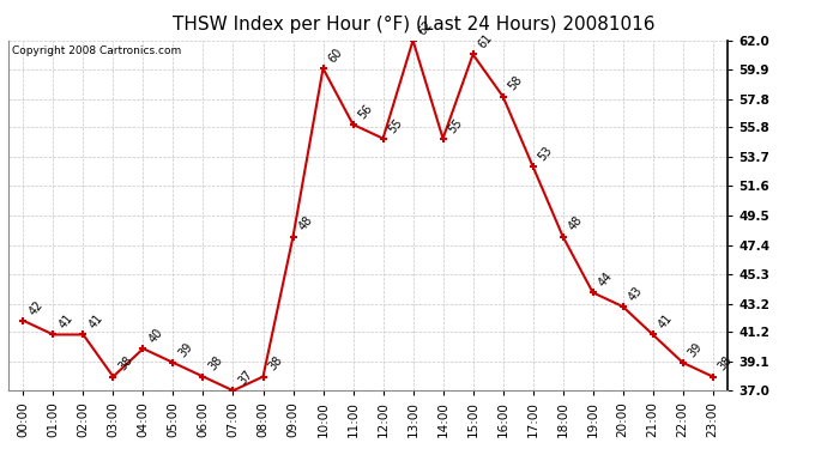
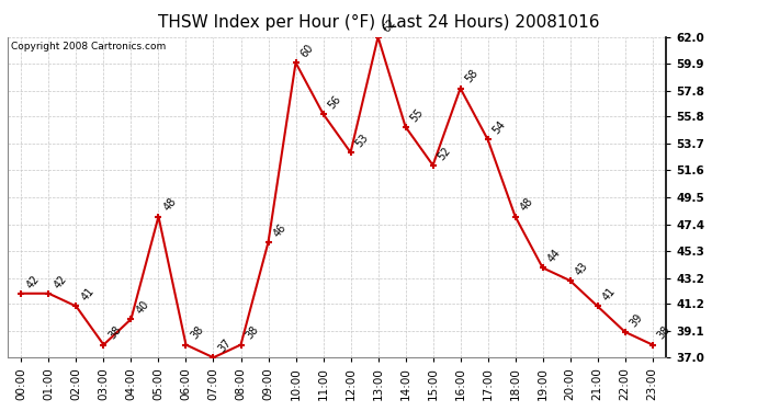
01:00: 41 -> 42
05:00: 39 -> 48
09:00: 48 -> 46
12:00: 55 -> 53
15:00: 61 -> 52
17:00: 53 -> 54
